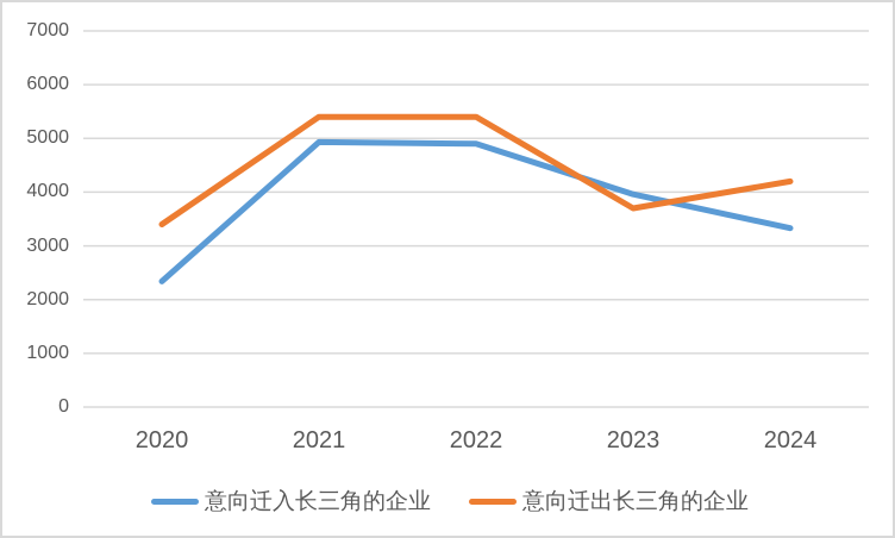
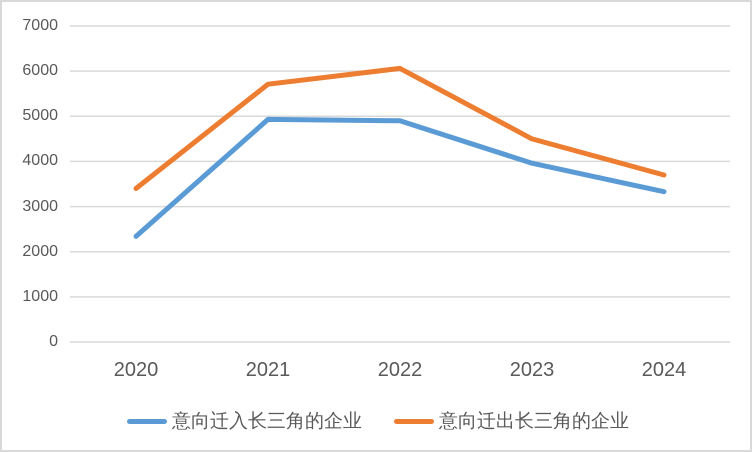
意向迁出长三角的企业/2021: 5400 -> 5700
意向迁出长三角的企业/2022: 5400 -> 6100
意向迁出长三角的企业/2023: 3700 -> 4500
意向迁出长三角的企业/2024: 4200 -> 3700
